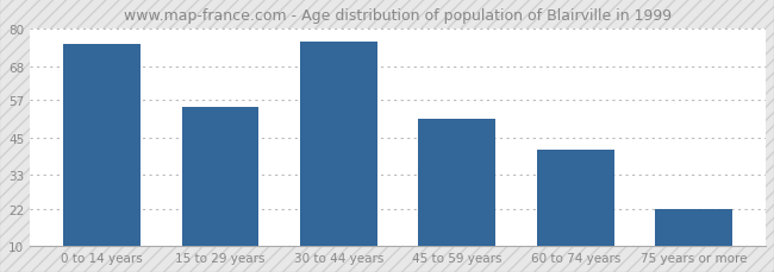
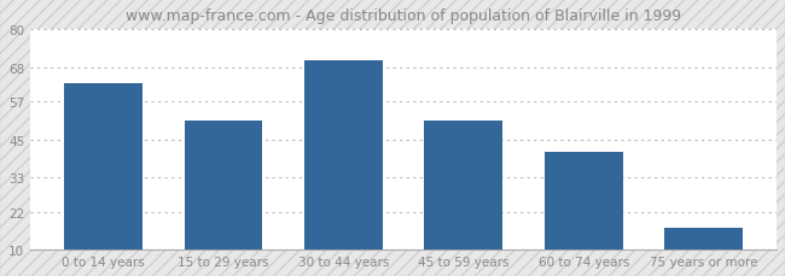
0 to 14 years: 75 -> 63
15 to 29 years: 55 -> 51
30 to 44 years: 76 -> 70
75 years or more: 22 -> 17
